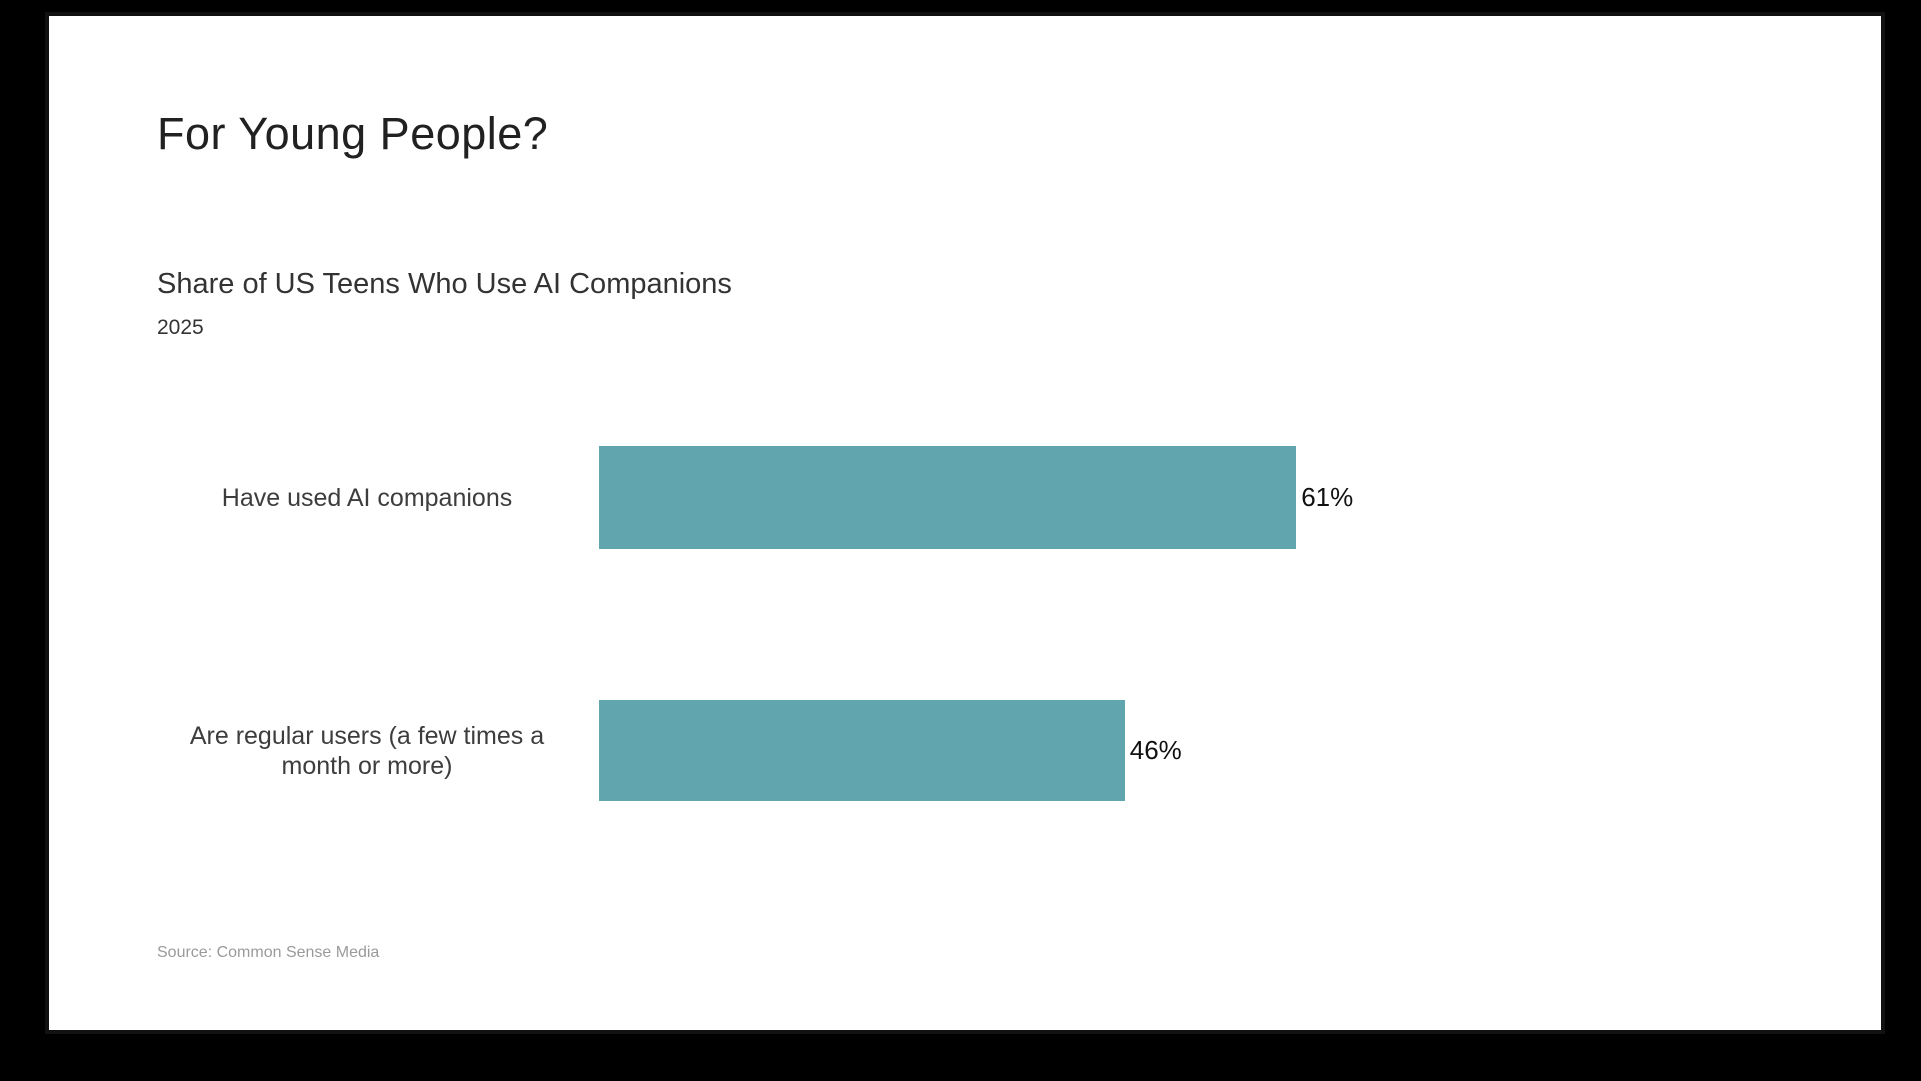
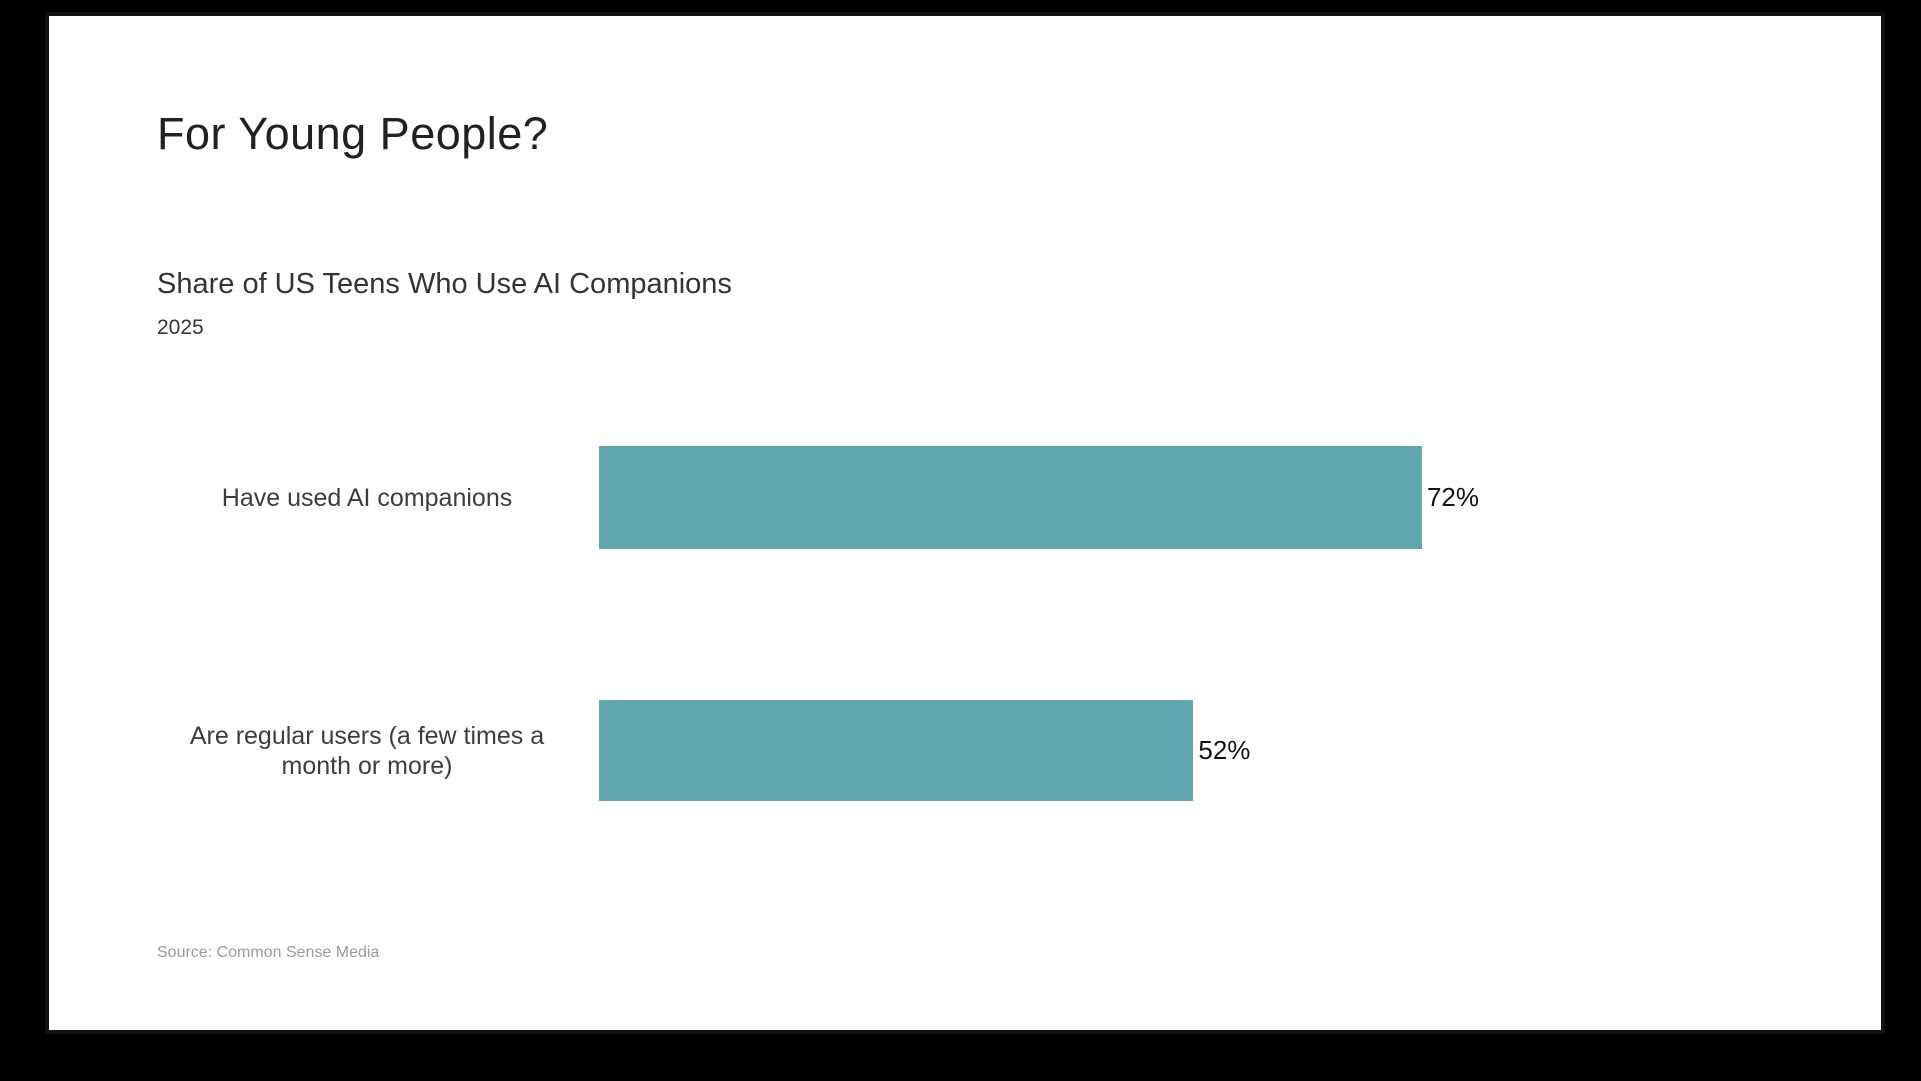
Have used AI companions: 61% -> 72%
Are regular users (a few times a month or more): 46% -> 52%
